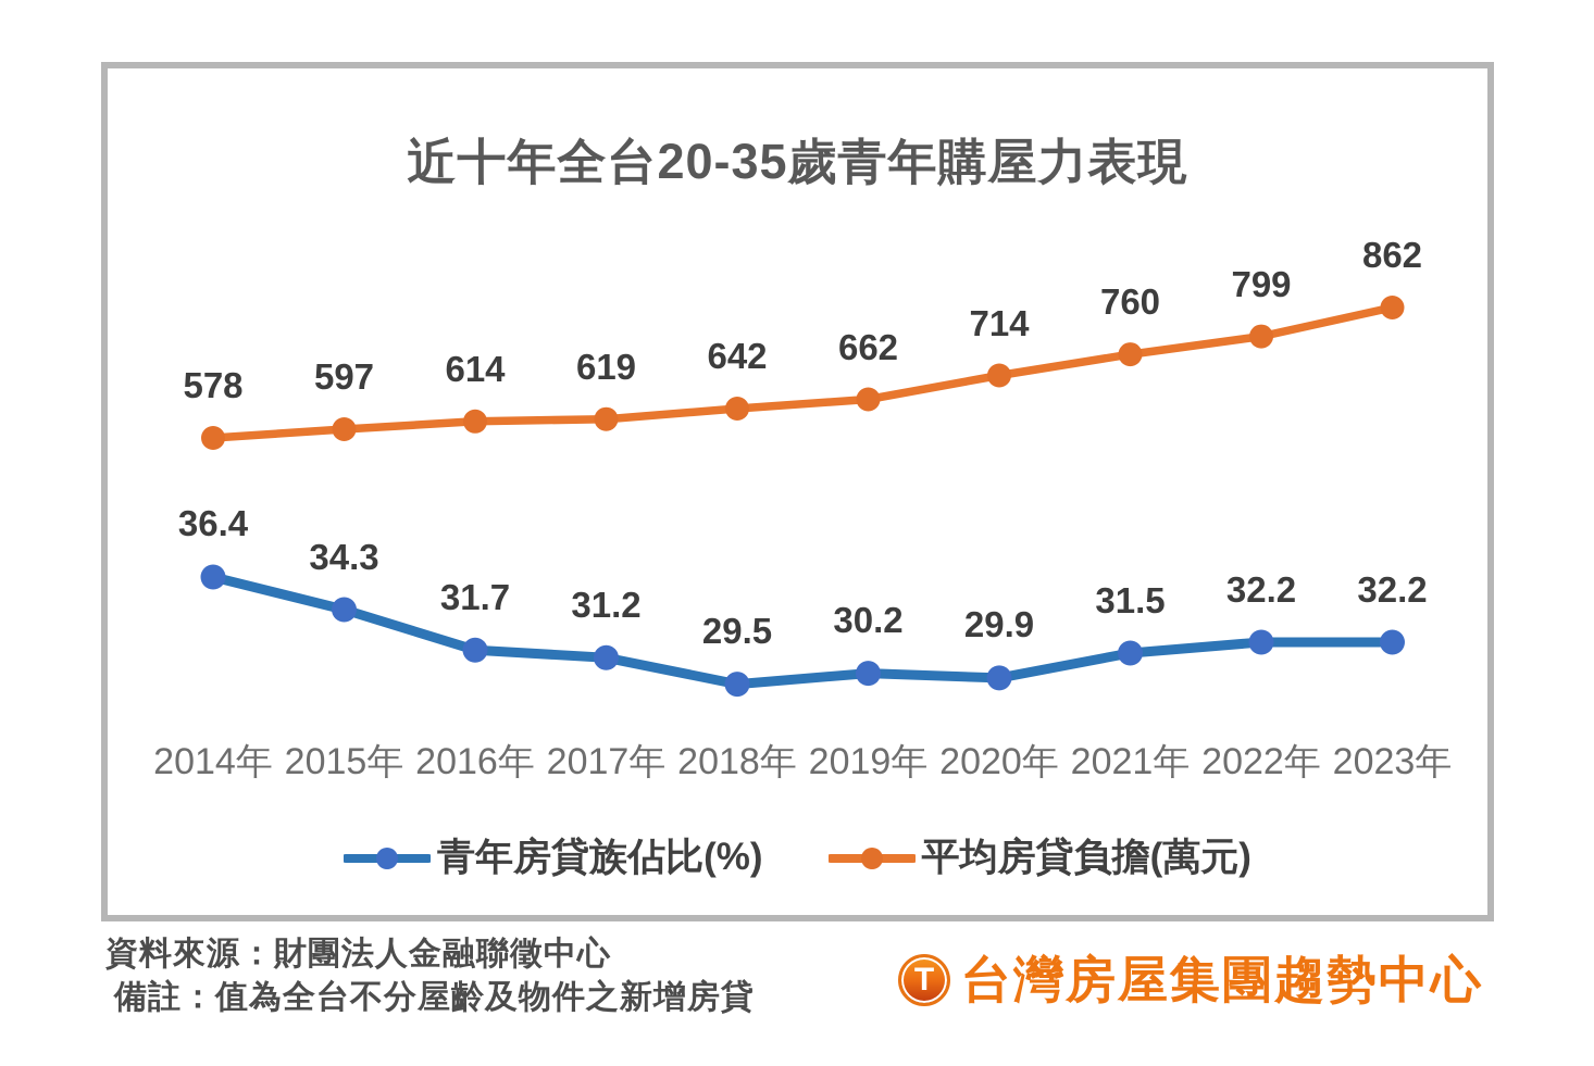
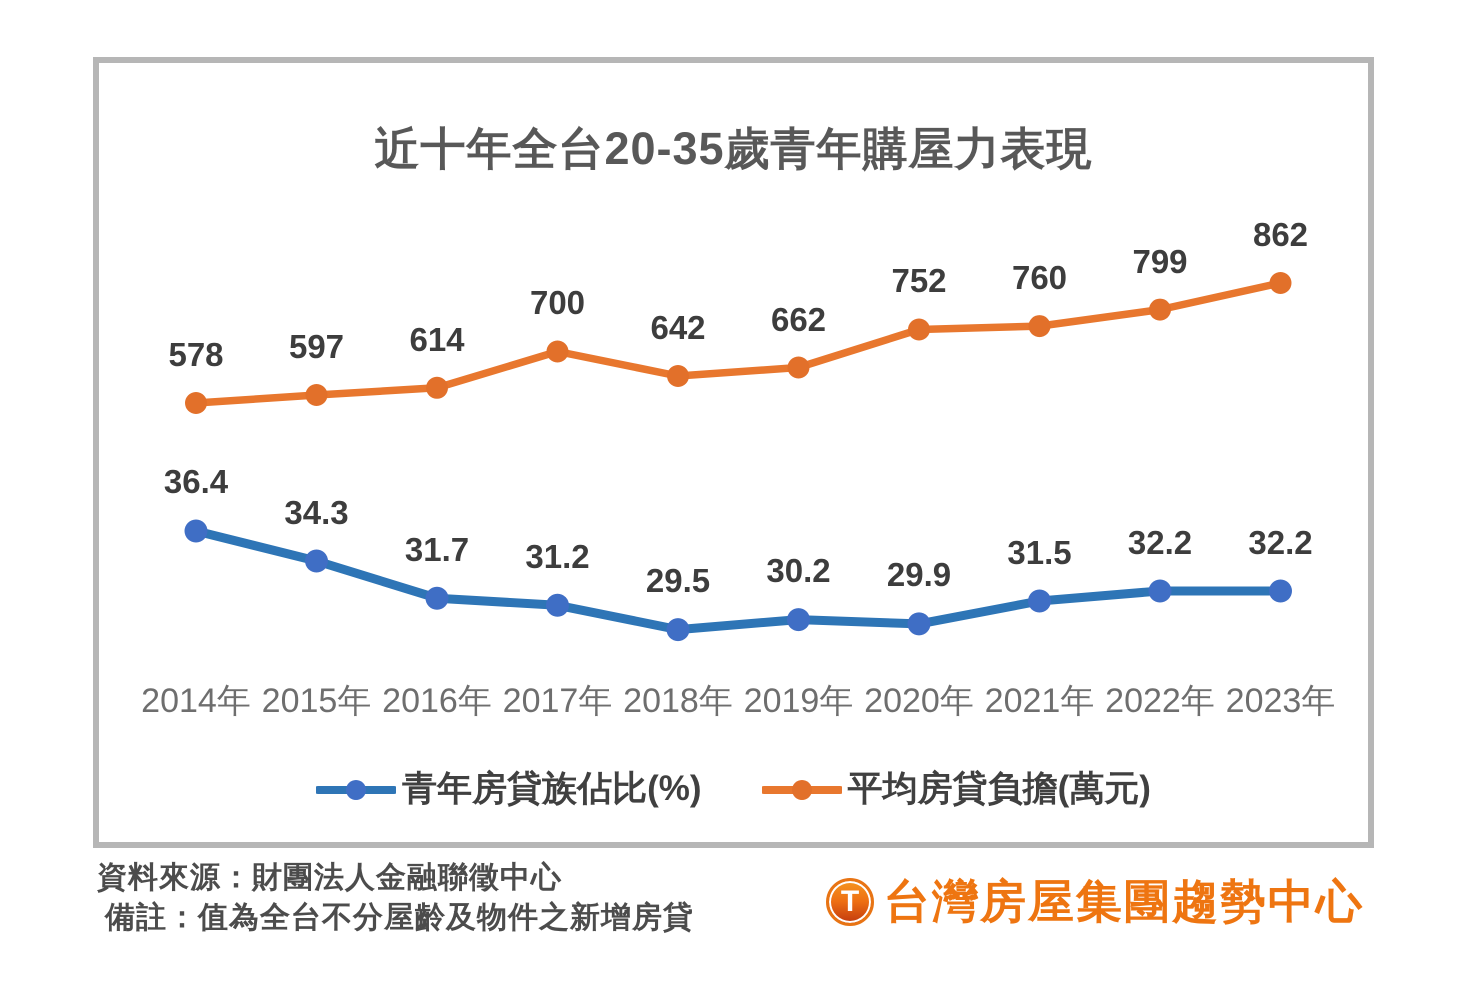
平均房貸負擔(萬元)/2017年: 619 -> 700
平均房貸負擔(萬元)/2020年: 714 -> 752
